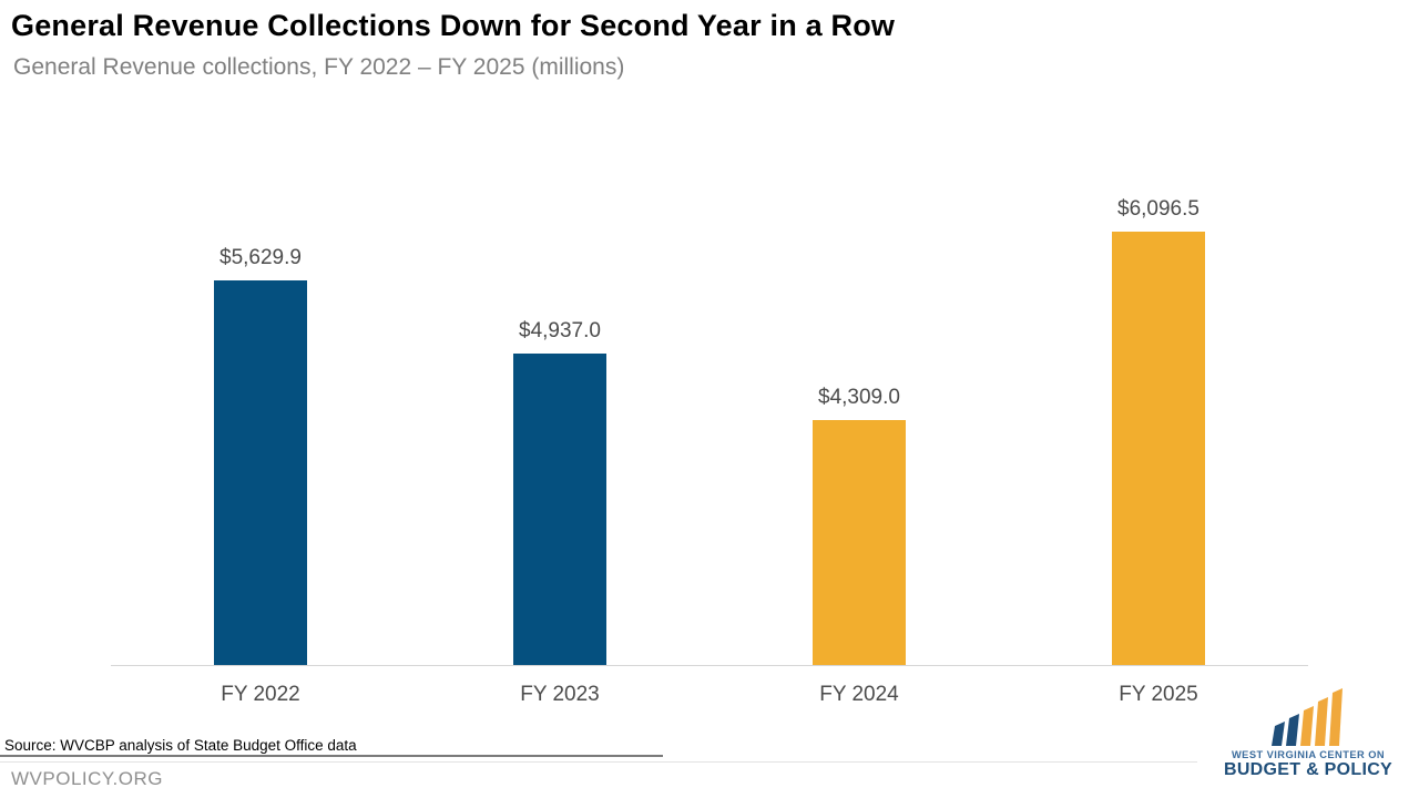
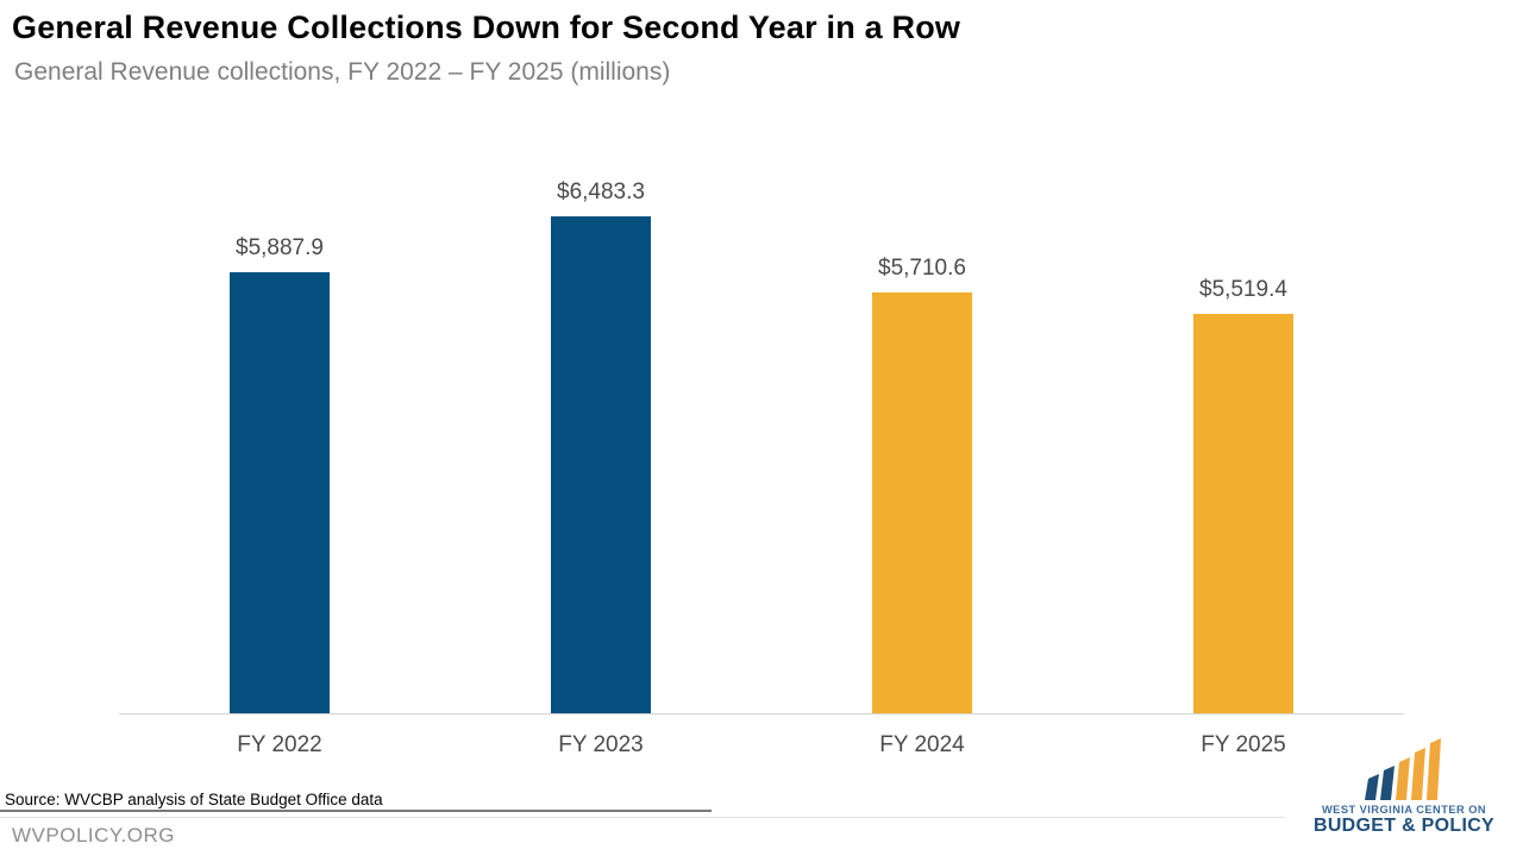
FY 2022: $5,629.9 -> $5,887.9
FY 2023: $4,937.0 -> $6,483.3
FY 2024: $4,309.0 -> $5,710.6
FY 2025: $6,096.5 -> $5,519.4
